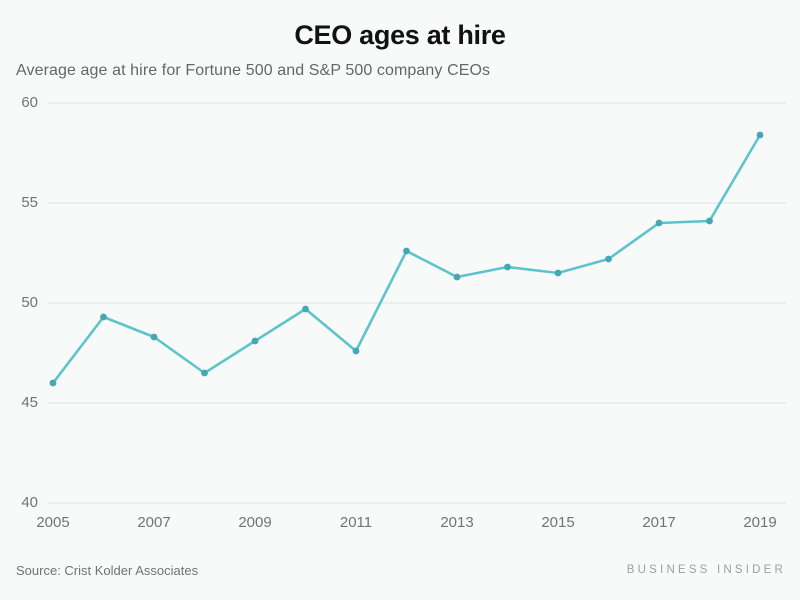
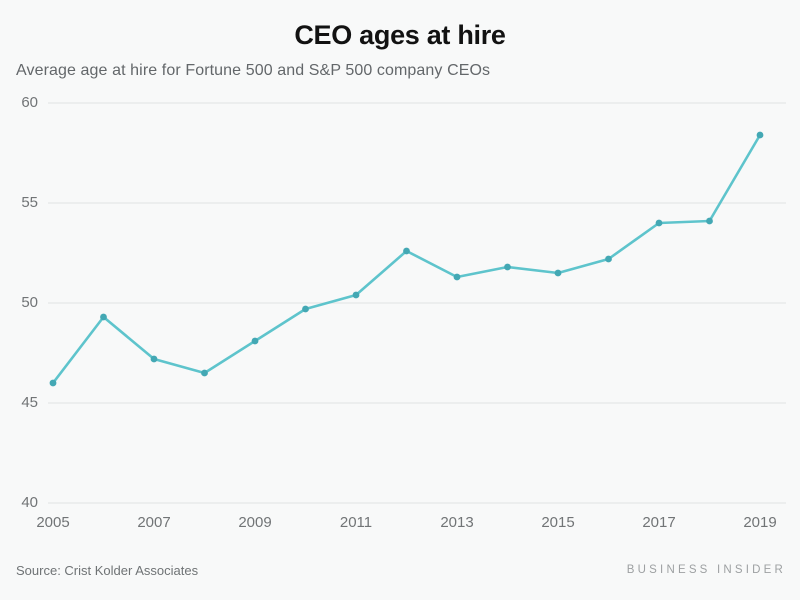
2007: 48.3 -> 47.2
2011: 47.6 -> 50.4
